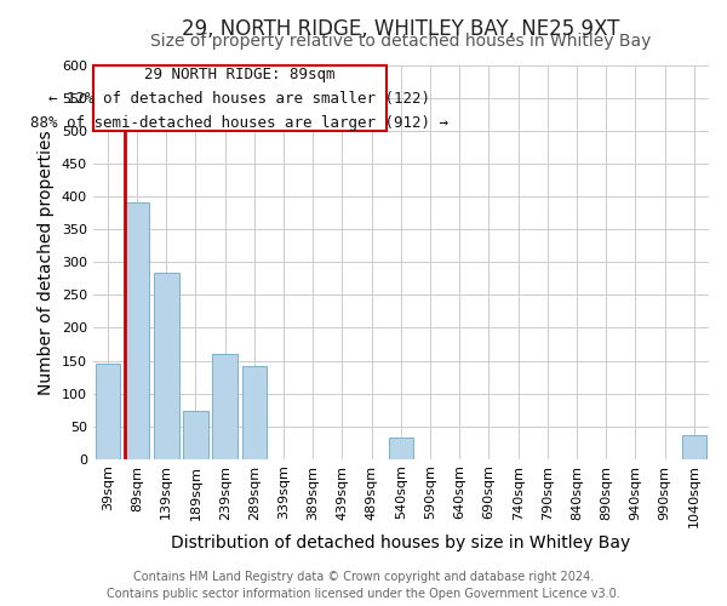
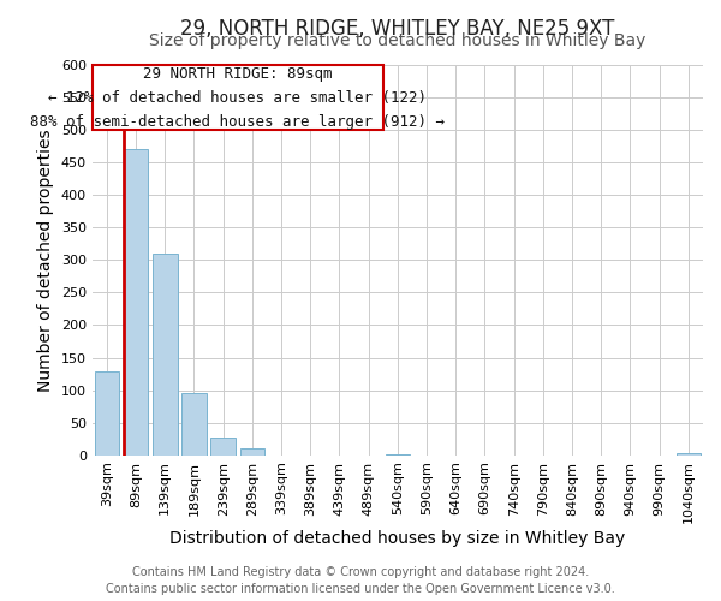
39sqm: 146 -> 128
89sqm: 392 -> 470
139sqm: 284 -> 310
189sqm: 74 -> 95
239sqm: 160 -> 27
289sqm: 142 -> 11
540sqm: 32 -> 2
1040sqm: 36 -> 3
